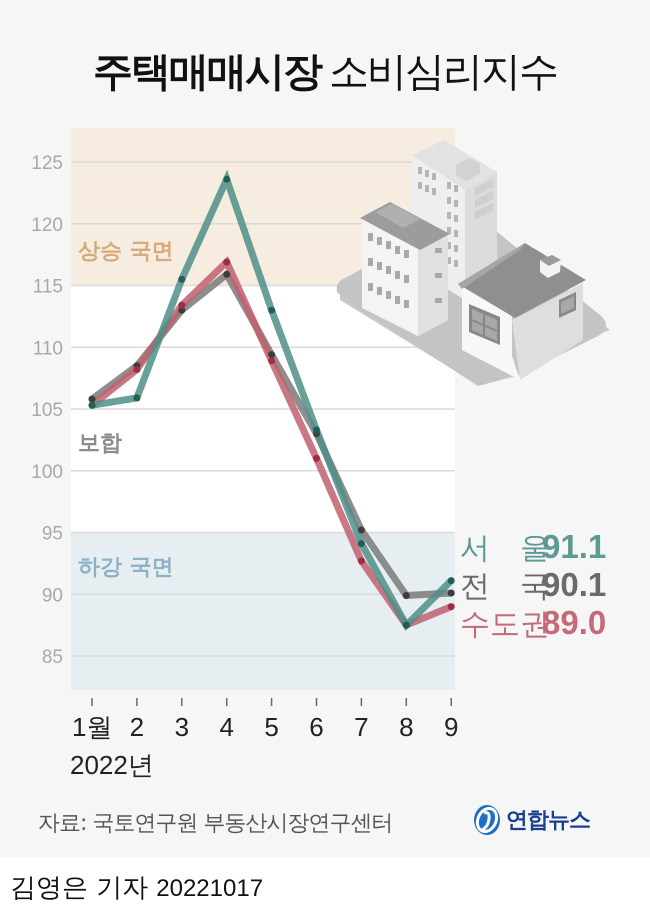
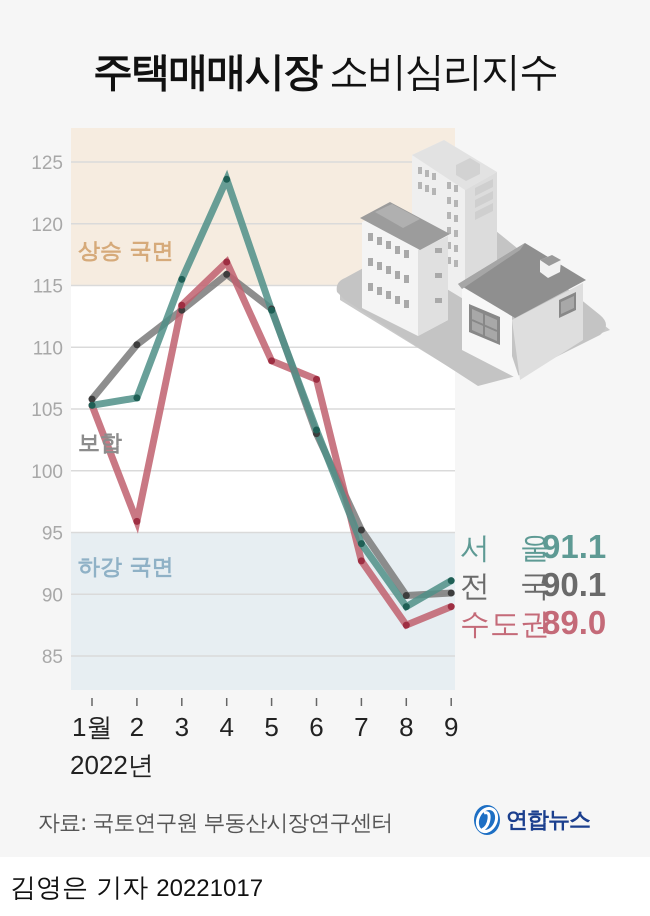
전국/2: 108.5 -> 110.2
수도권/2: 108.2 -> 95.9
전국/5: 109.4 -> 113.1
수도권/6: 101.0 -> 107.4
서울/8: 87.5 -> 89.0
